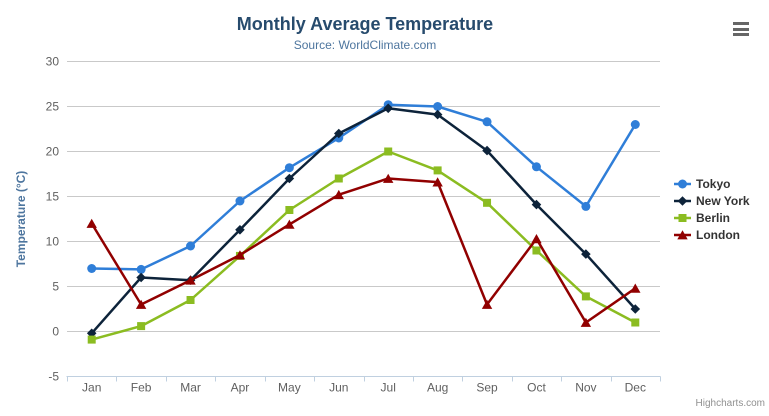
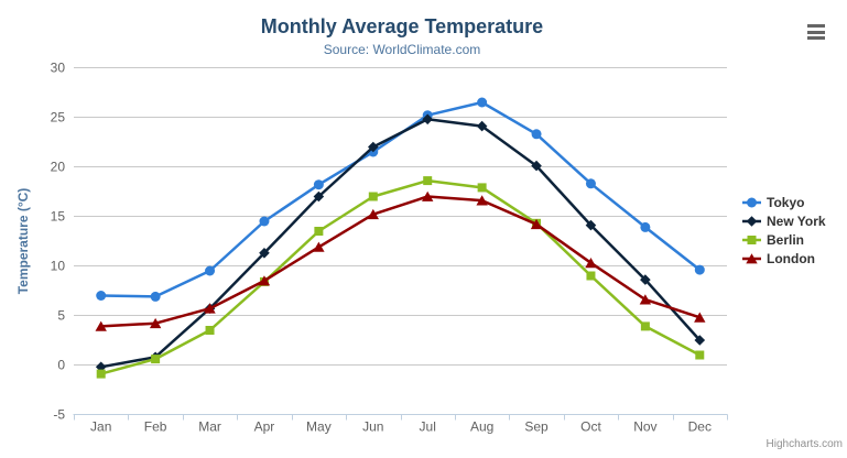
London/Jan: 12 -> 4
New York/Feb: 6 -> 1
London/Feb: 3 -> 4
Berlin/Jul: 20 -> 19
Tokyo/Aug: 25 -> 26
London/Sep: 3 -> 14
London/Nov: 1 -> 7
Tokyo/Dec: 23 -> 10
